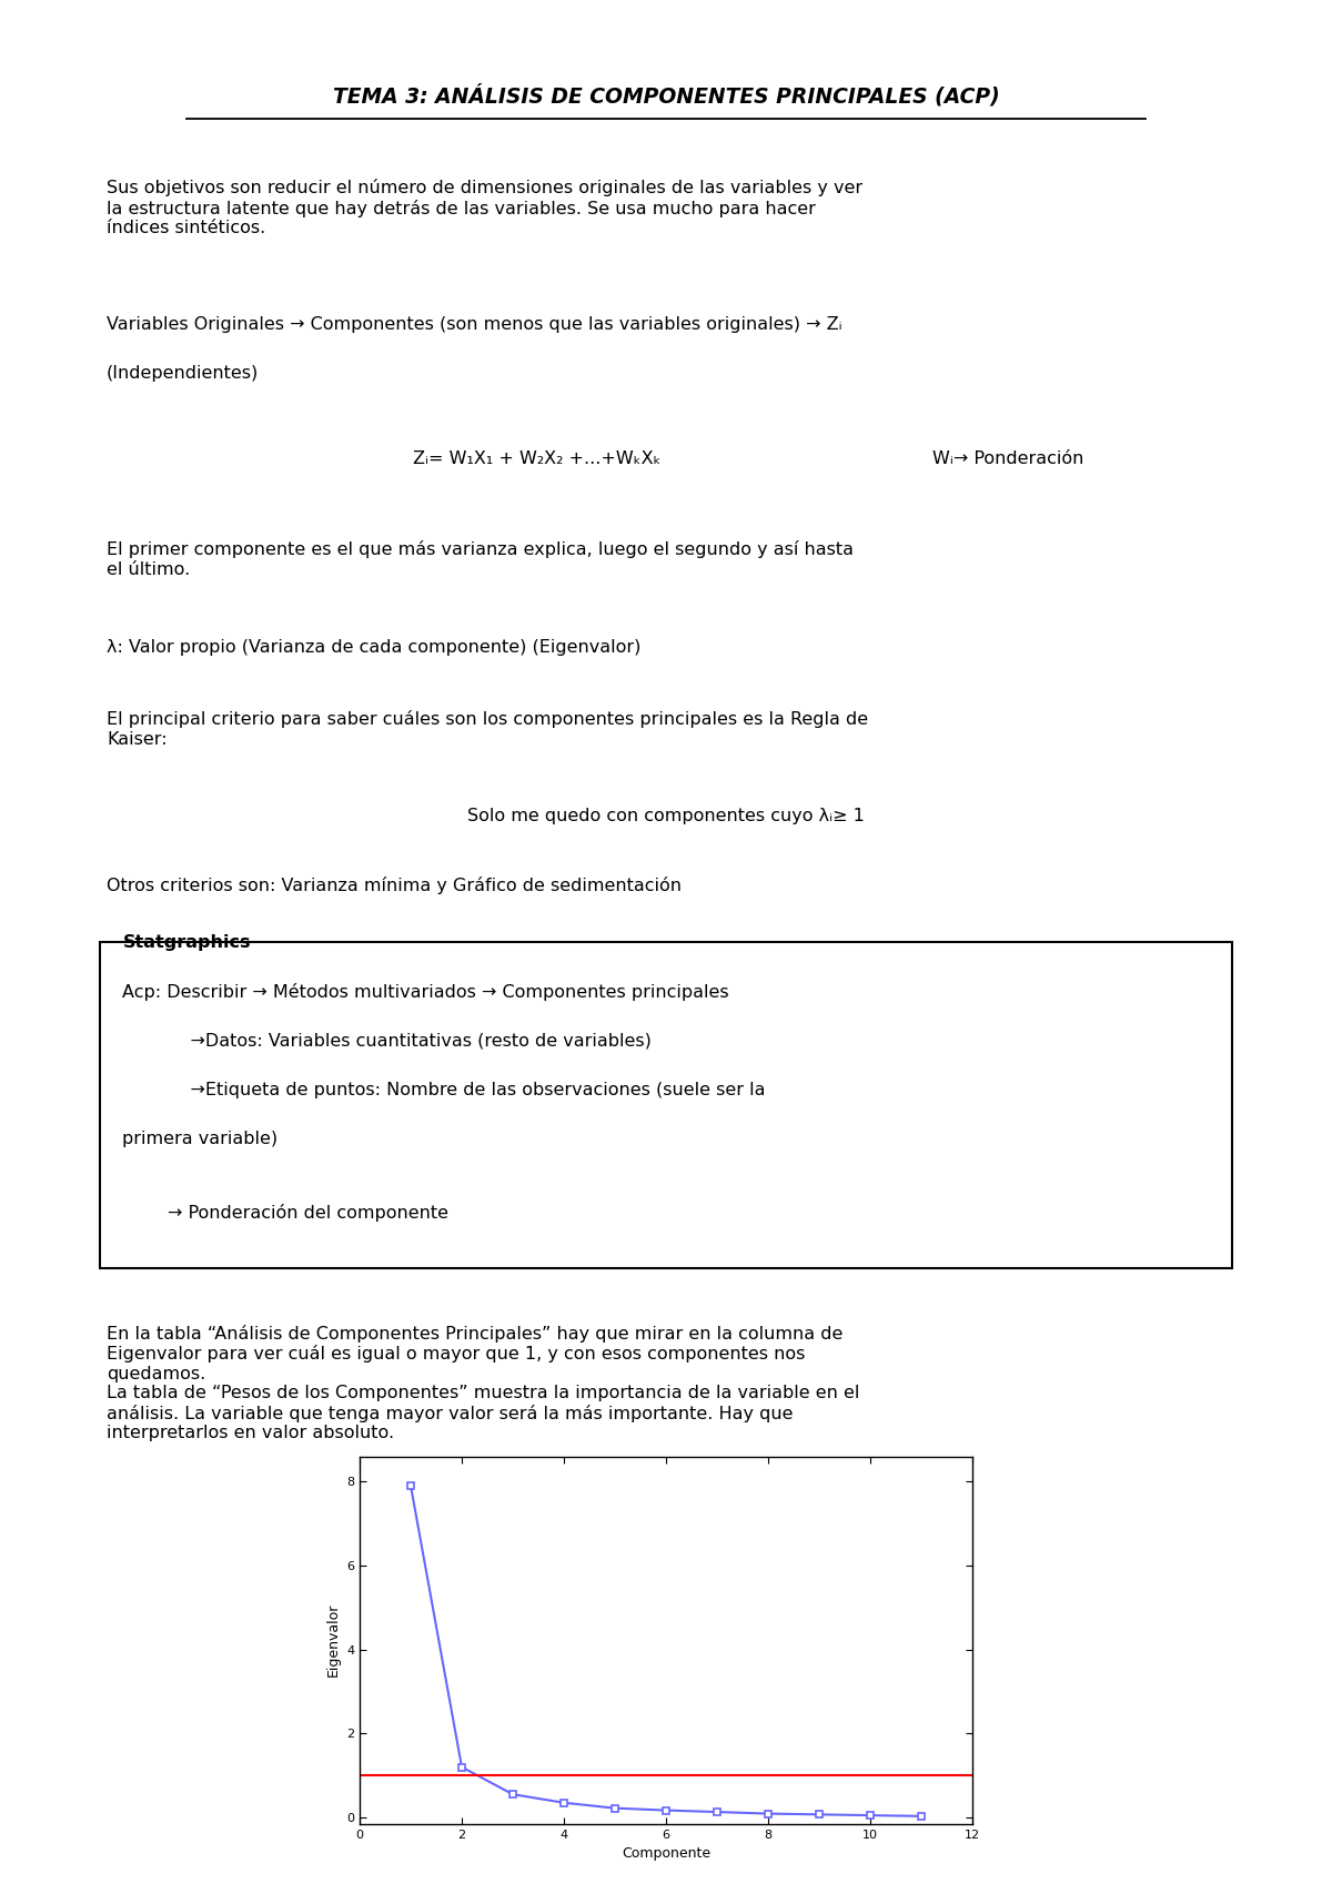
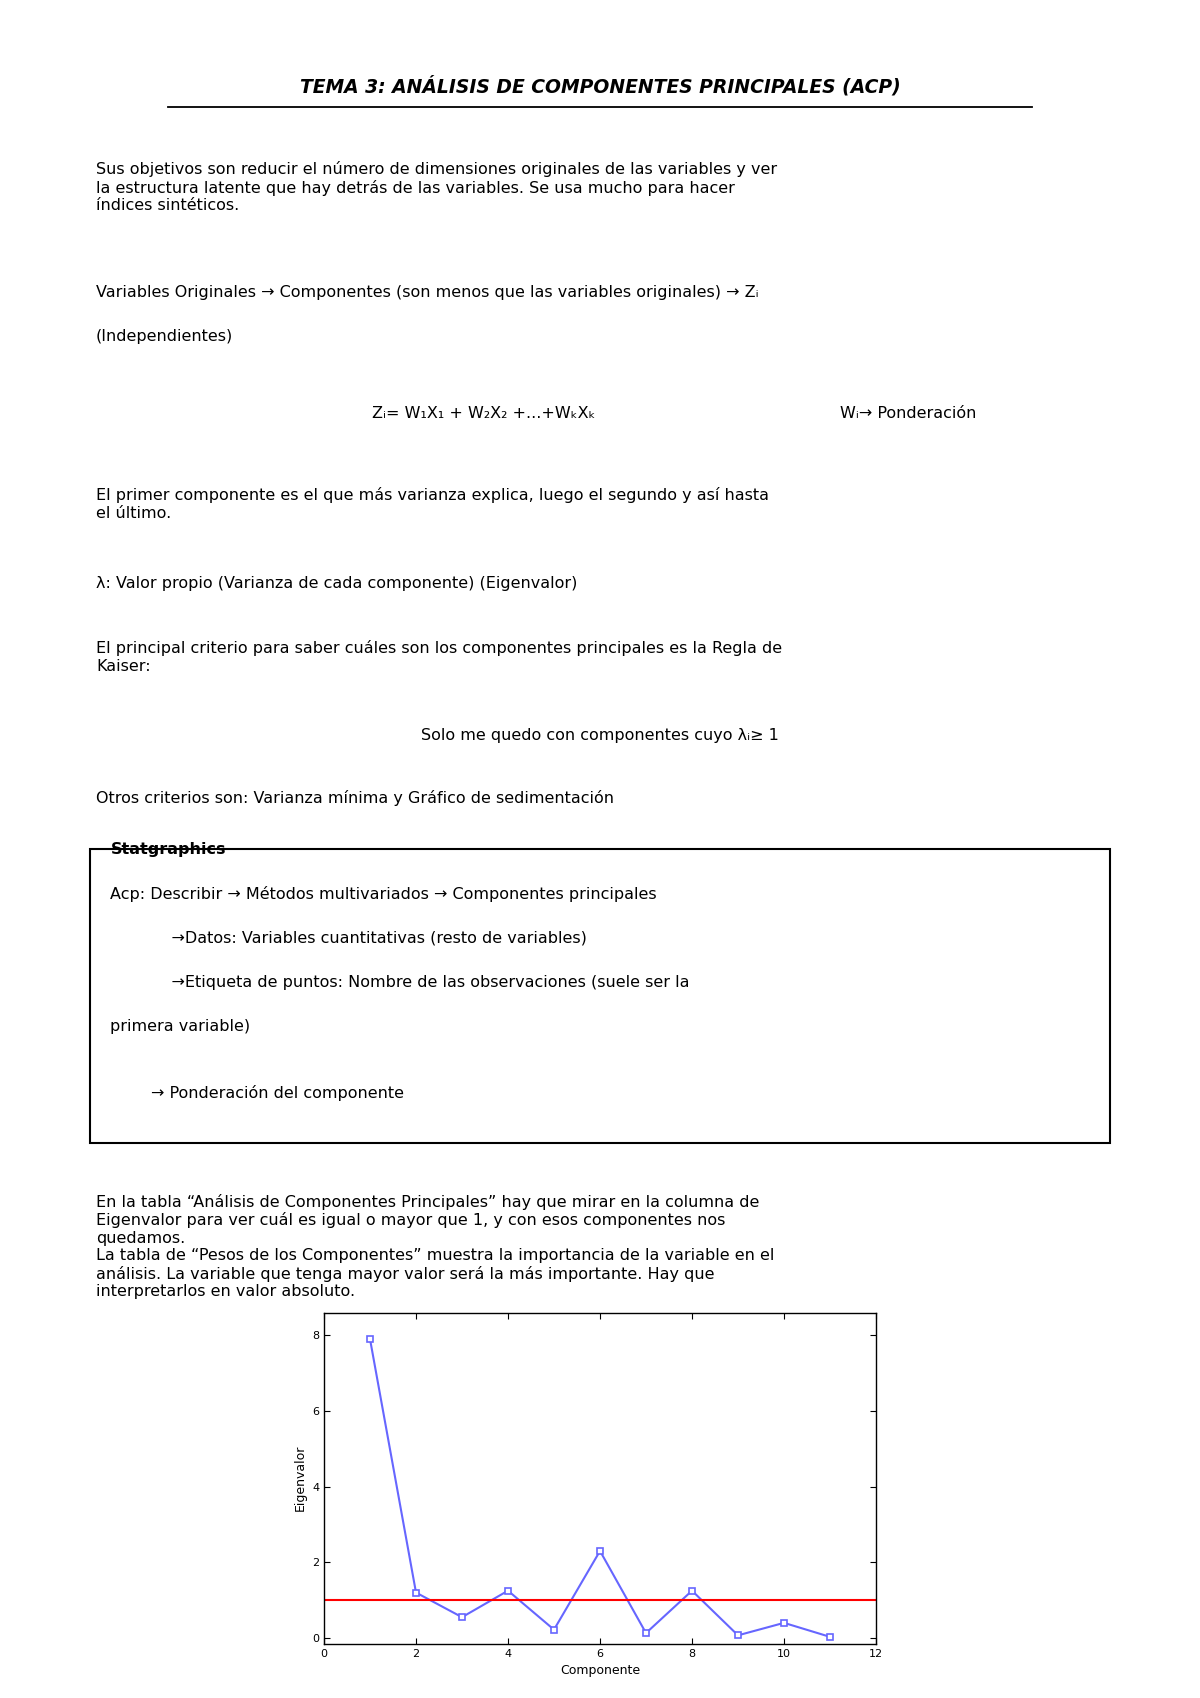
4: 0.35 -> 1.25
6: 0.17 -> 2.30
8: 0.09 -> 1.25
10: 0.05 -> 0.40
